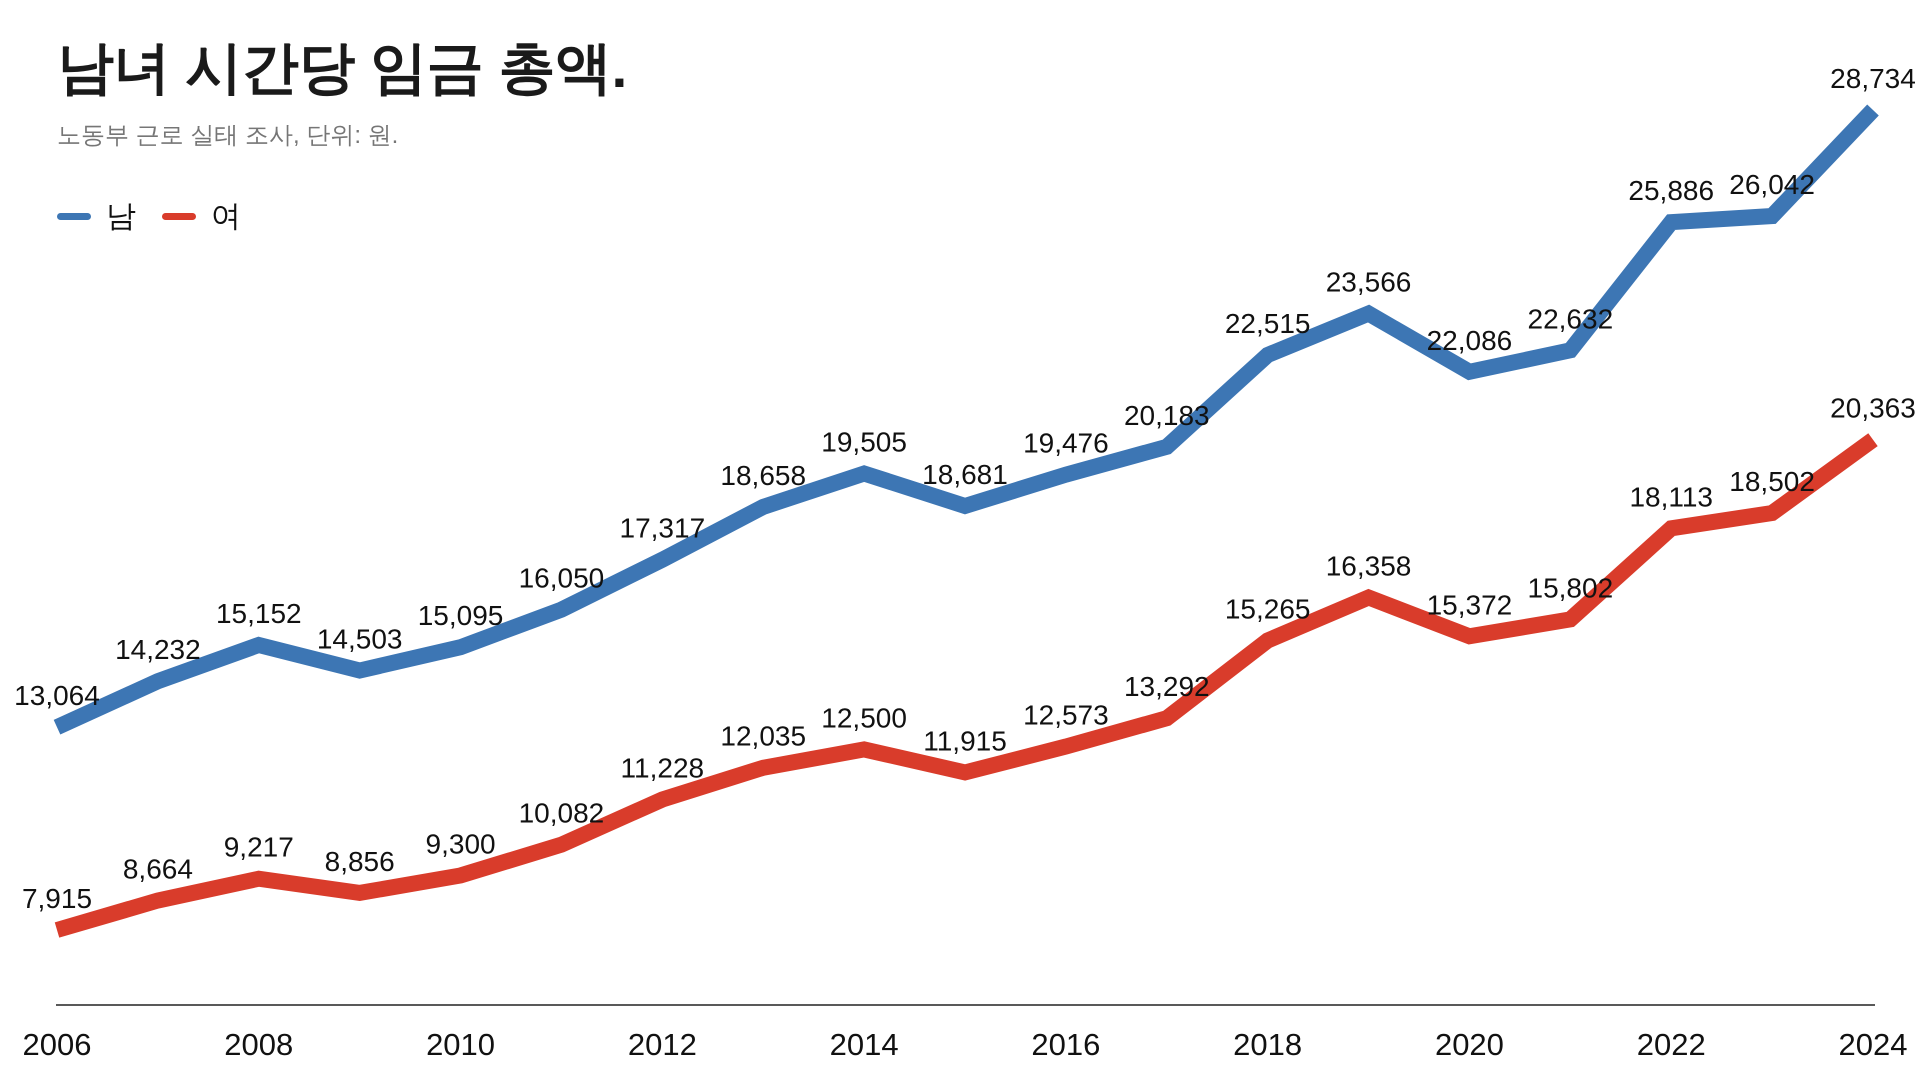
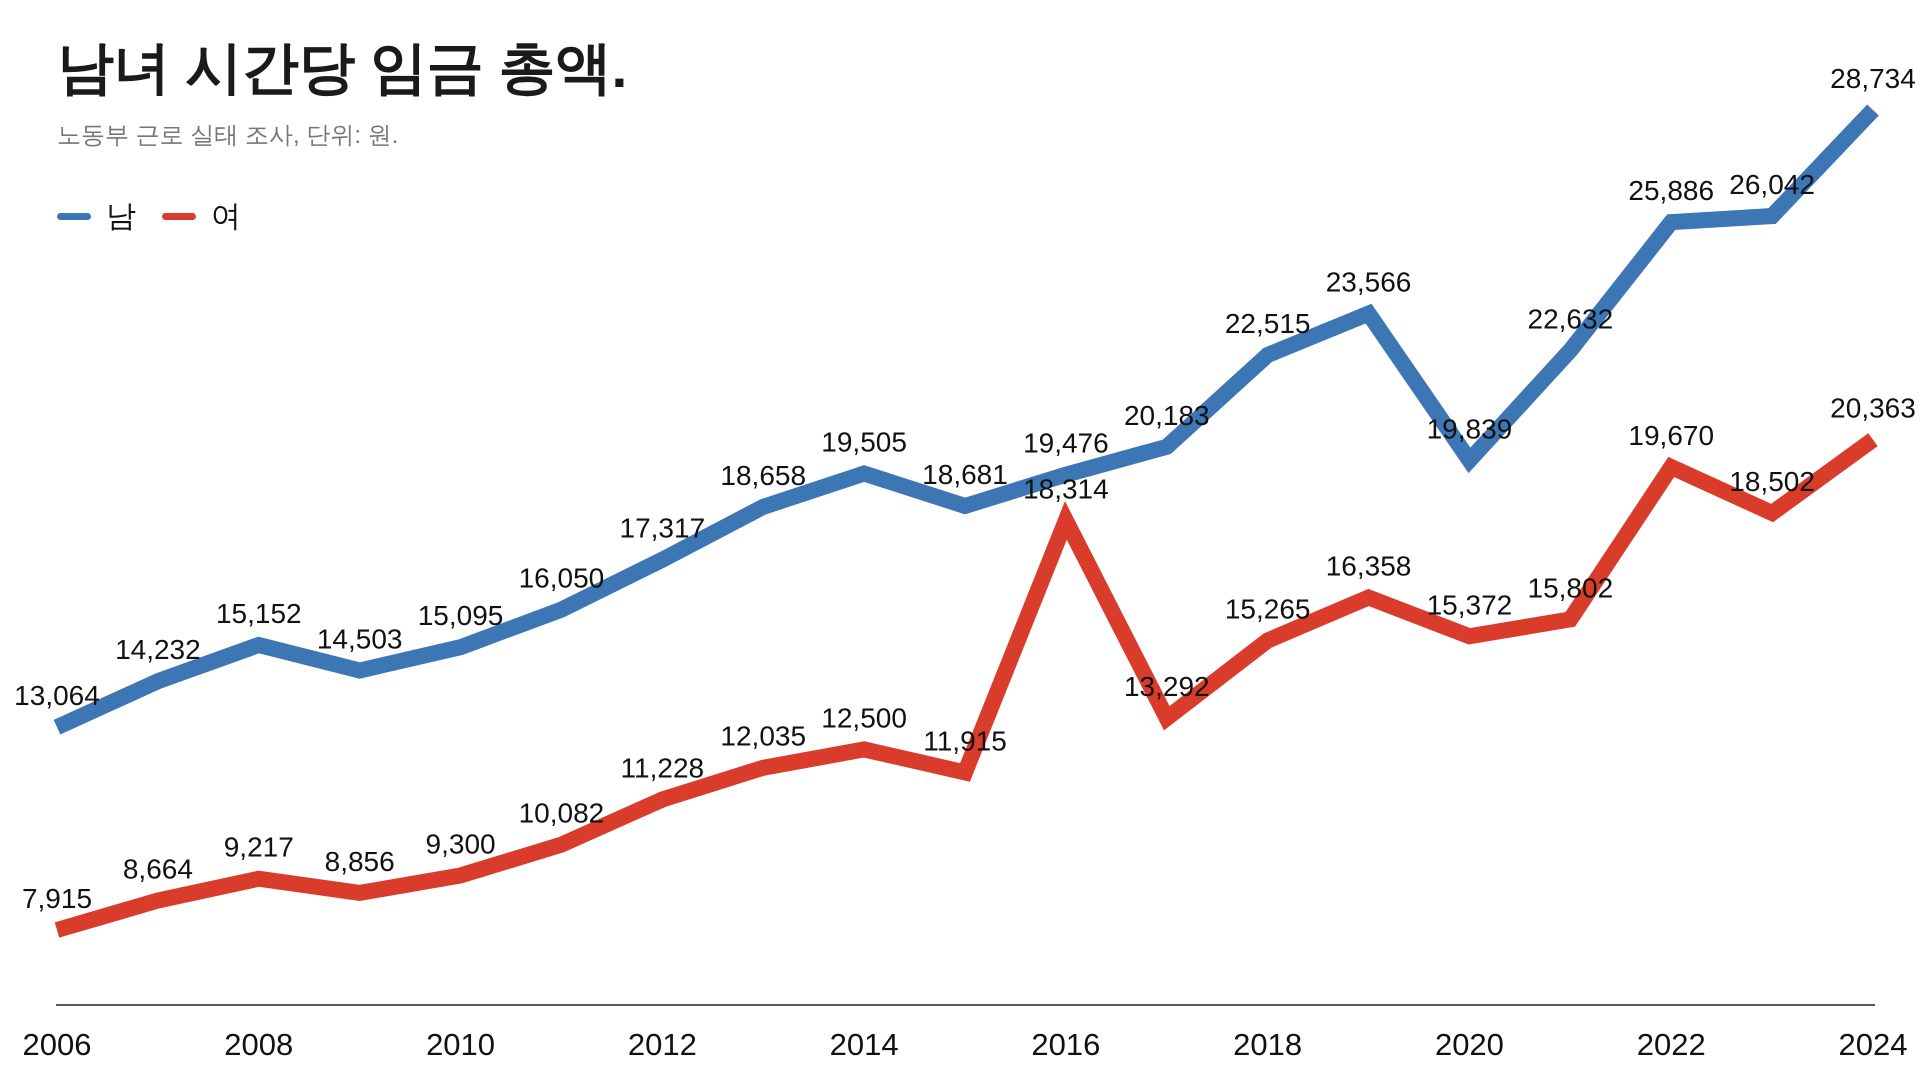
여/2016: 12,573 -> 18,314
남/2020: 22,086 -> 19,839
여/2022: 18,113 -> 19,670
